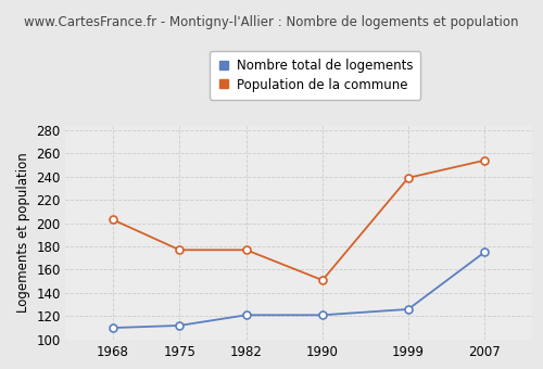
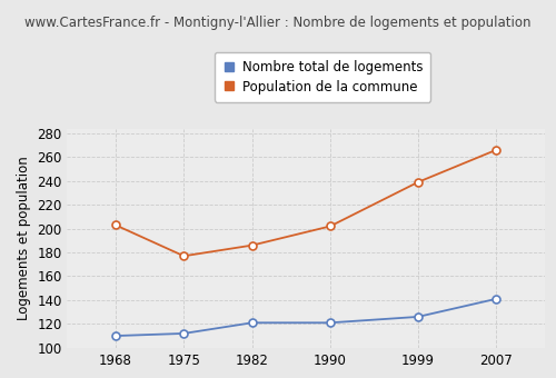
Population de la commune/1982: 177 -> 186
Population de la commune/1990: 151 -> 202
Nombre total de logements/2007: 175 -> 141
Population de la commune/2007: 254 -> 266
